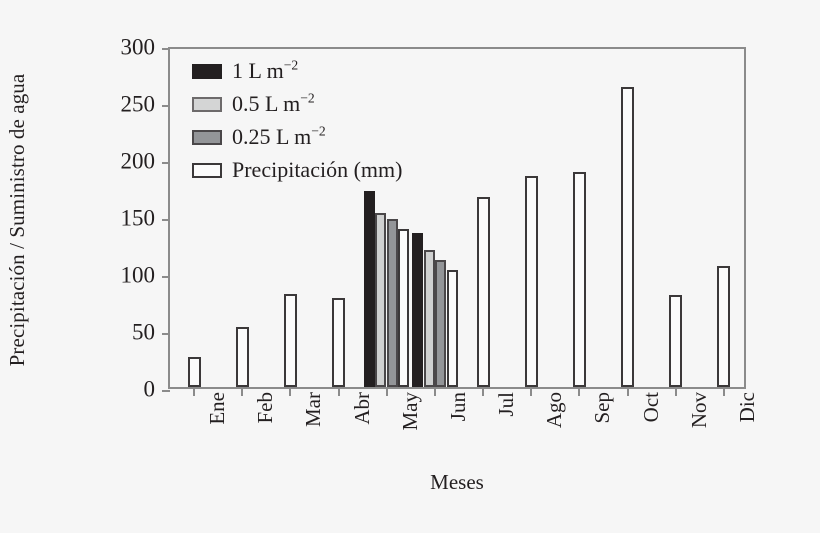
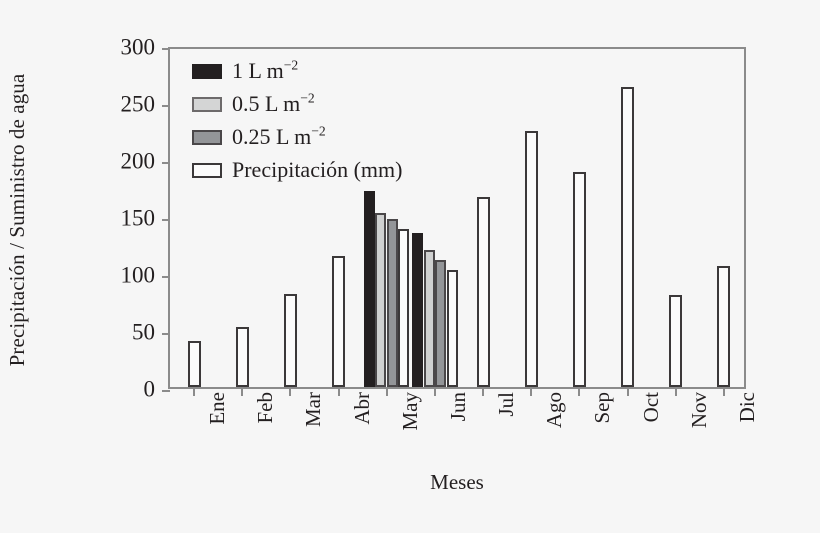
Precipitación (mm)/Ene: 26 -> 40
Precipitación (mm)/Abr: 78 -> 115
Precipitación (mm)/Ago: 185 -> 225
